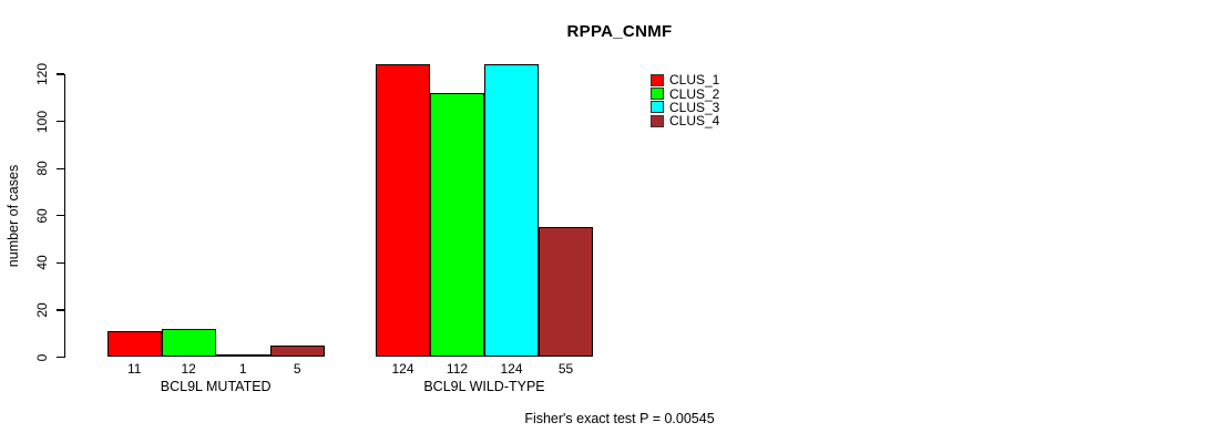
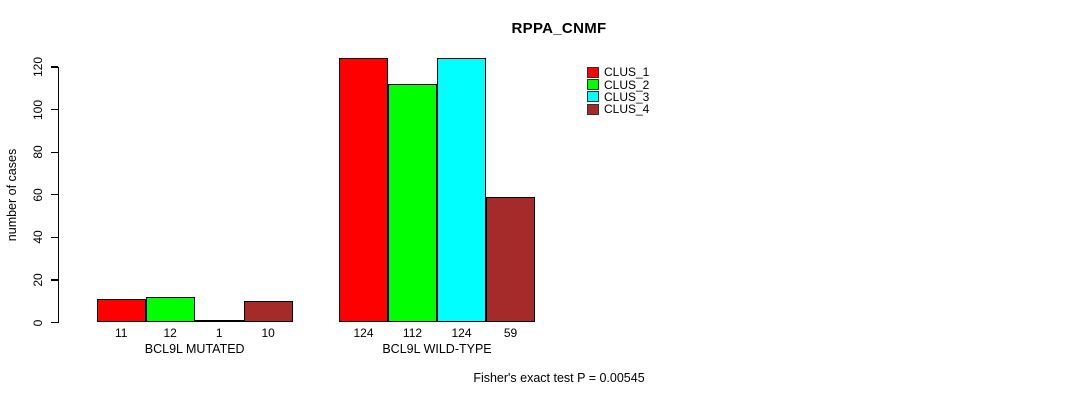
CLUS_4/BCL9L MUTATED: 5 -> 10
CLUS_4/BCL9L WILD-TYPE: 55 -> 59
